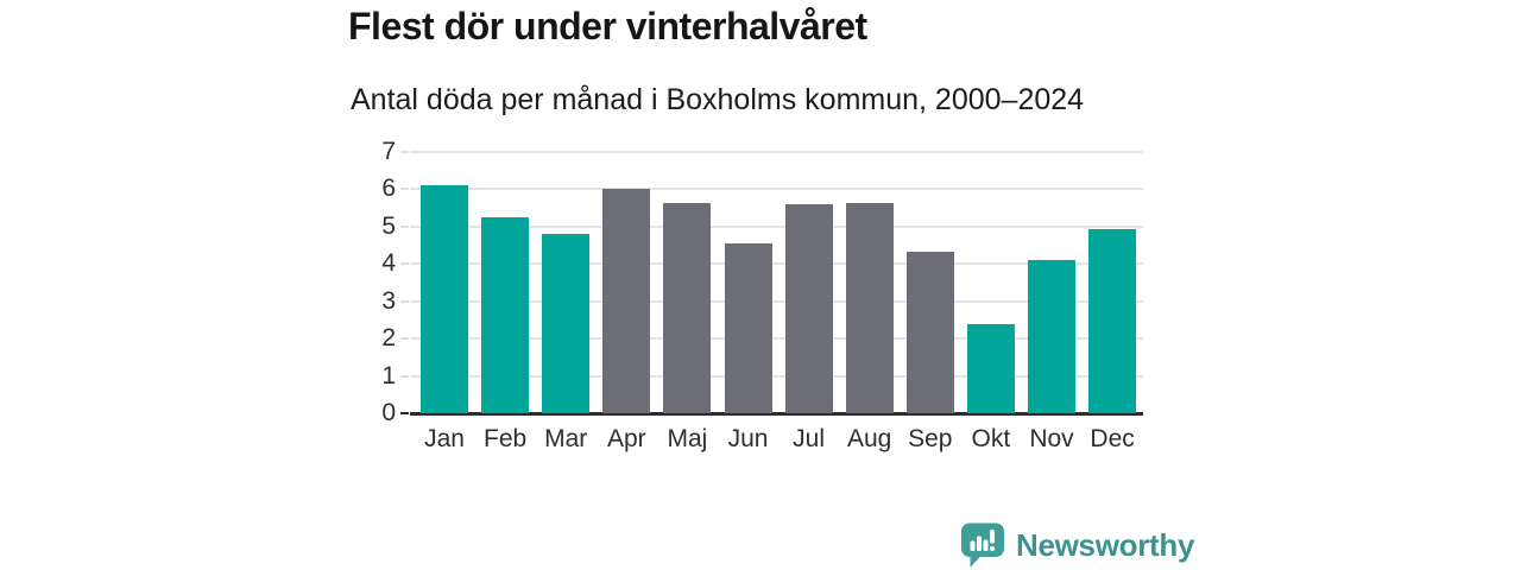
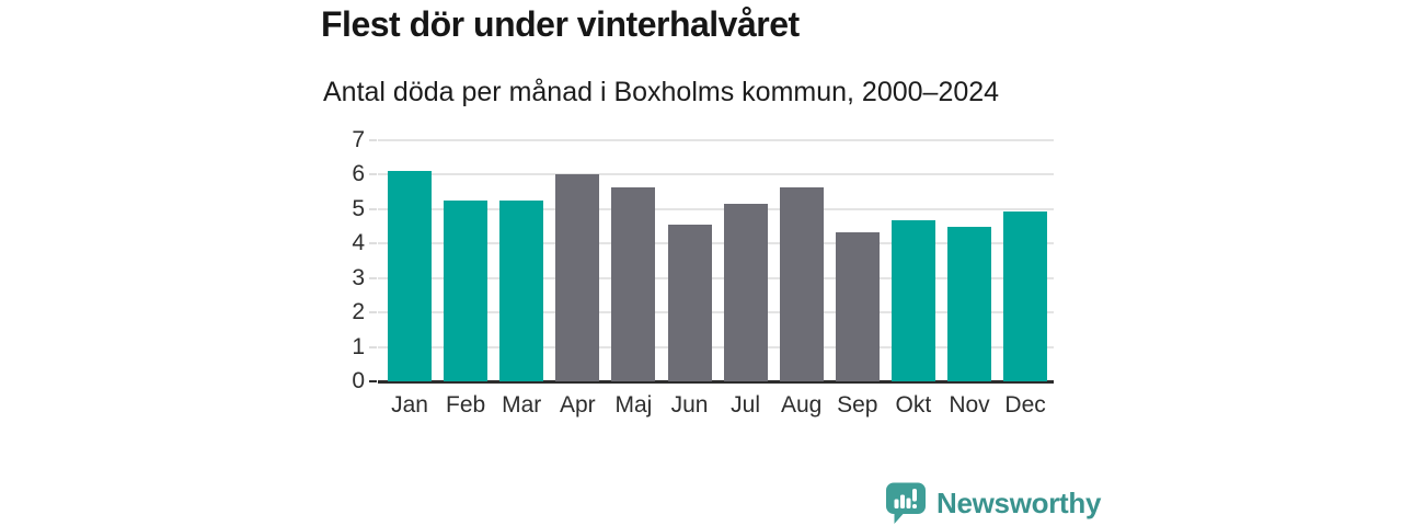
Mar: 4.8 -> 5.2
Jul: 5.6 -> 5.2
Okt: 2.4 -> 4.7
Nov: 4.1 -> 4.5
